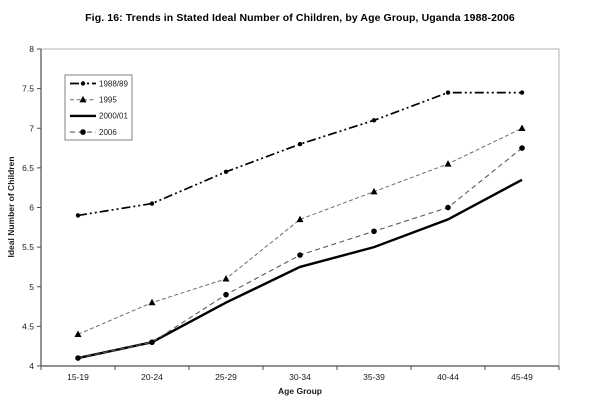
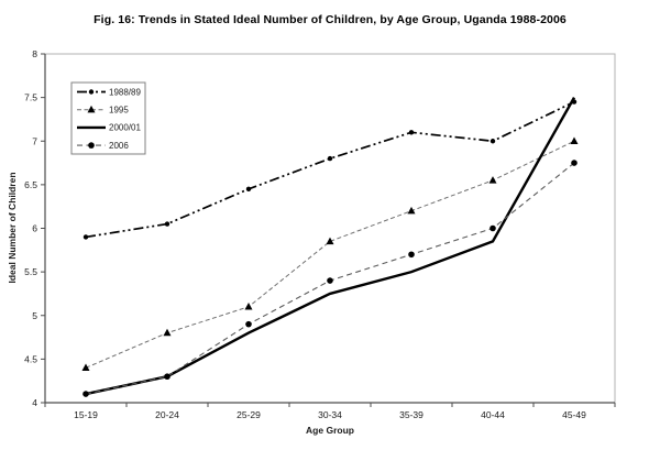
1988/89/40-44: 7.5 -> 7.0
2000/01/45-49: 6.3 -> 7.5
